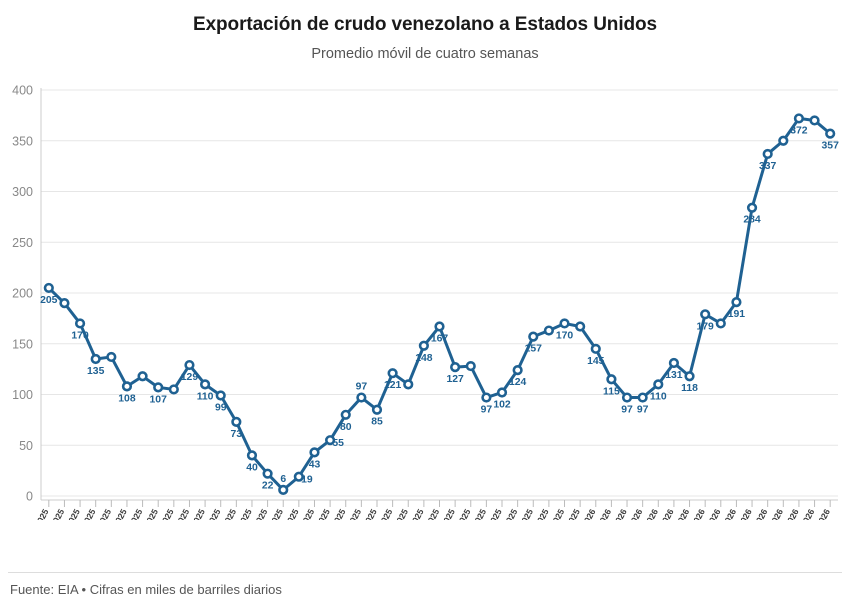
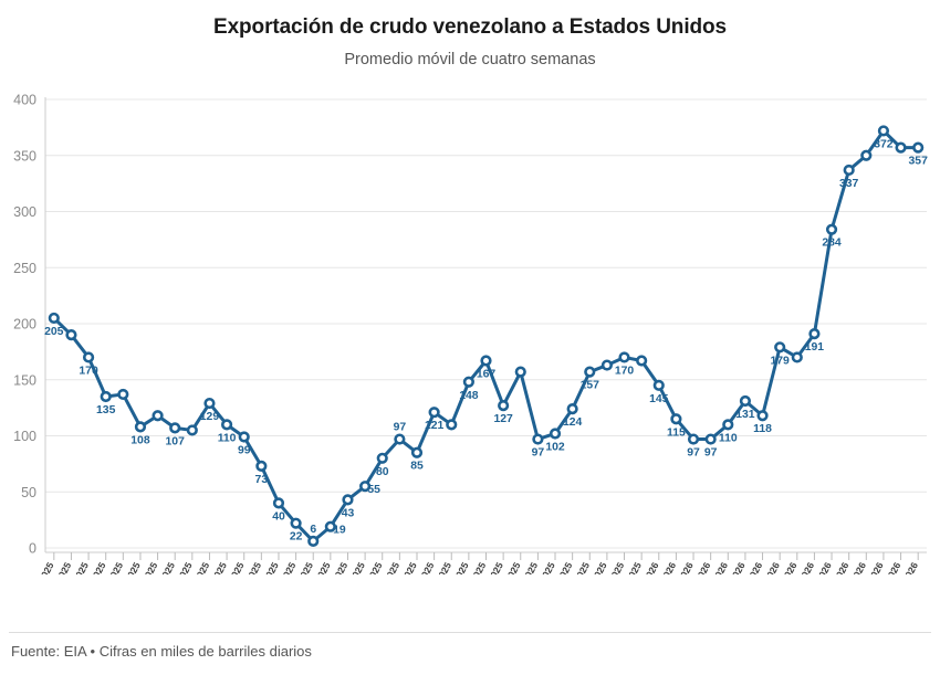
nov 07, 2025: 128 -> 157
abr 10, 2026: 370 -> 357
